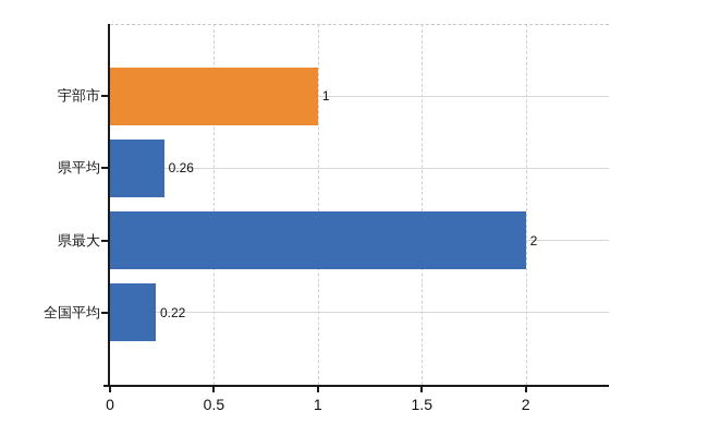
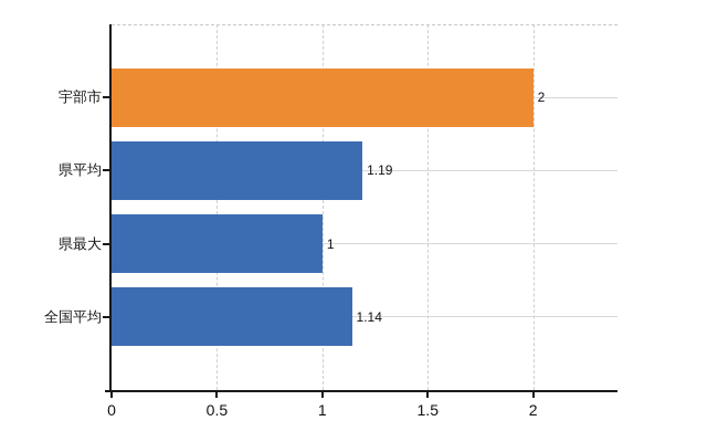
宇部市: 1 -> 2
県平均: 0.26 -> 1.19
県最大: 2 -> 1
全国平均: 0.22 -> 1.14
